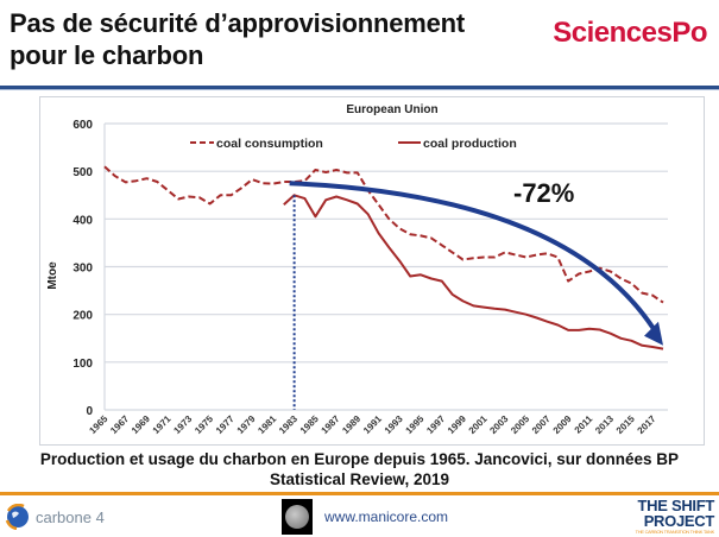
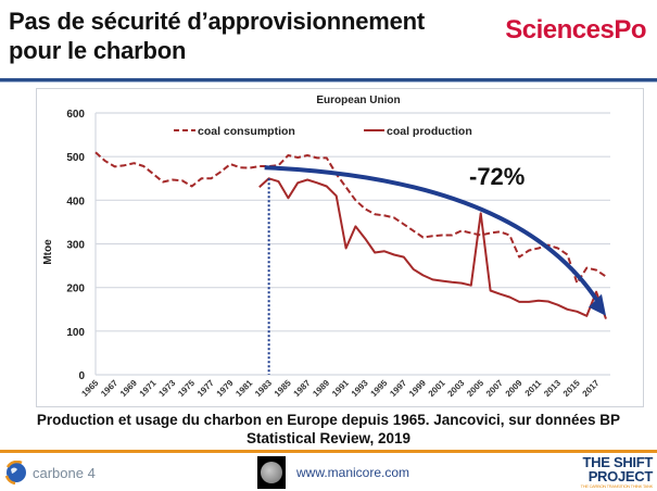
coal production/1991: 370 -> 290
coal production/2005: 200 -> 370
coal consumption/2015: 260 -> 210
coal production/2017: 130 -> 190
